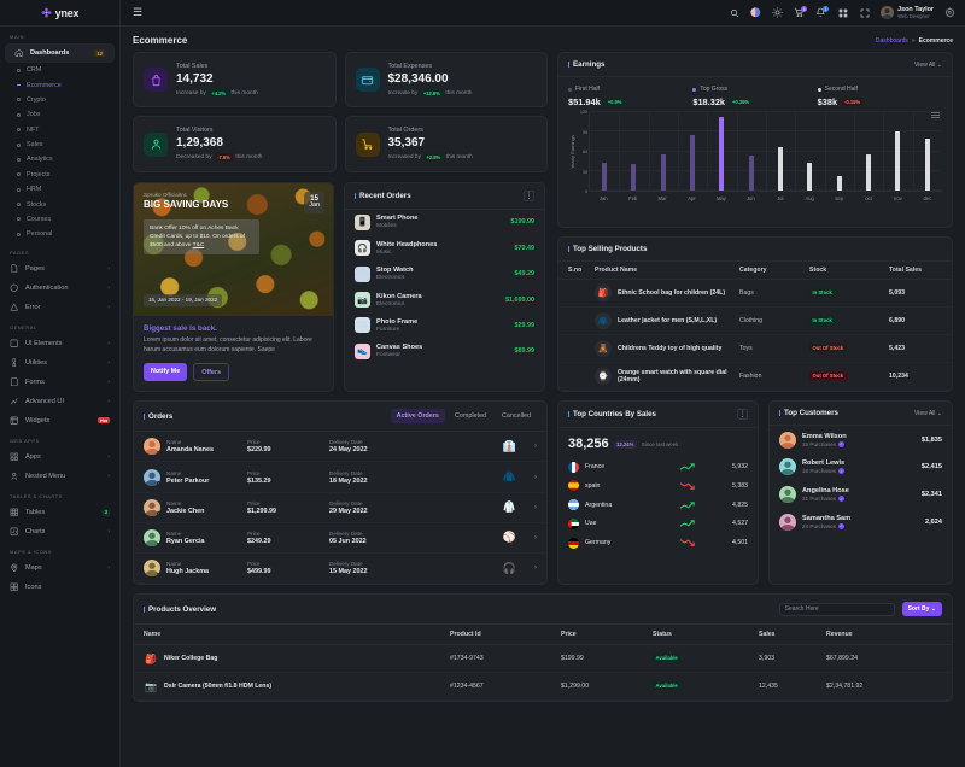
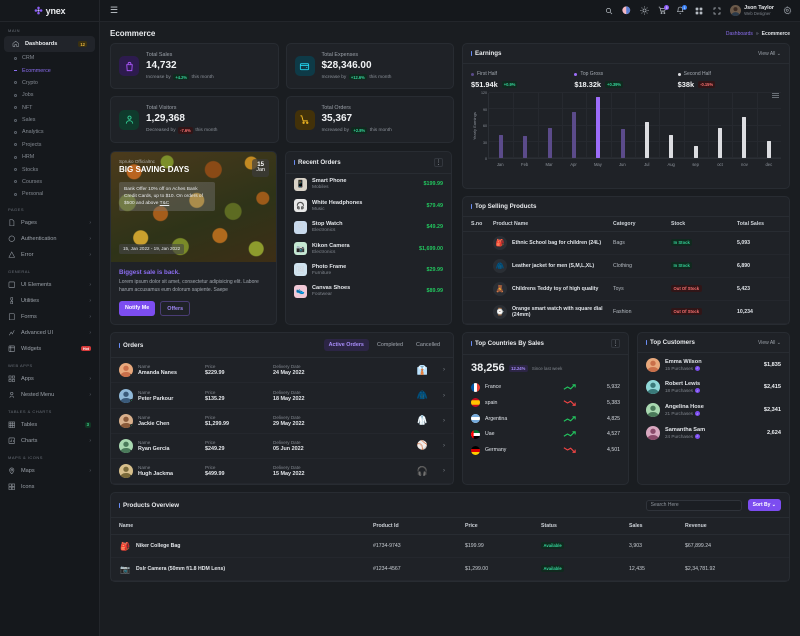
nov: 90 -> 80
dec: 80 -> 30
